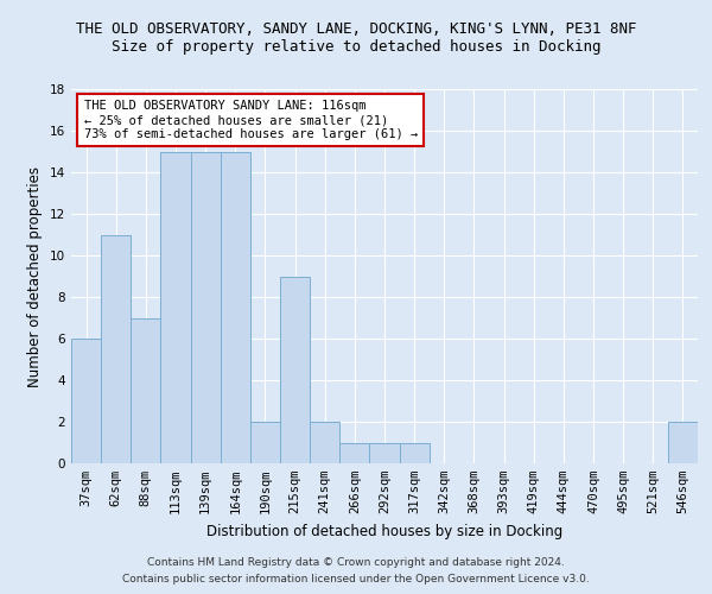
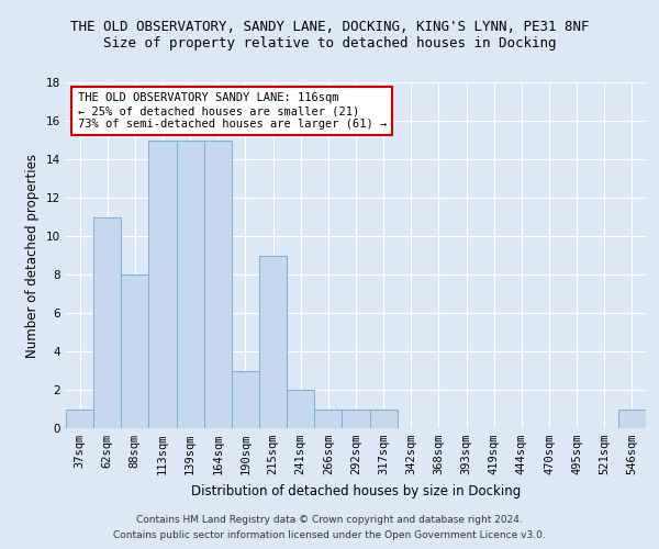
37sqm: 6 -> 1
88sqm: 7 -> 8
190sqm: 2 -> 3
546sqm: 2 -> 1
